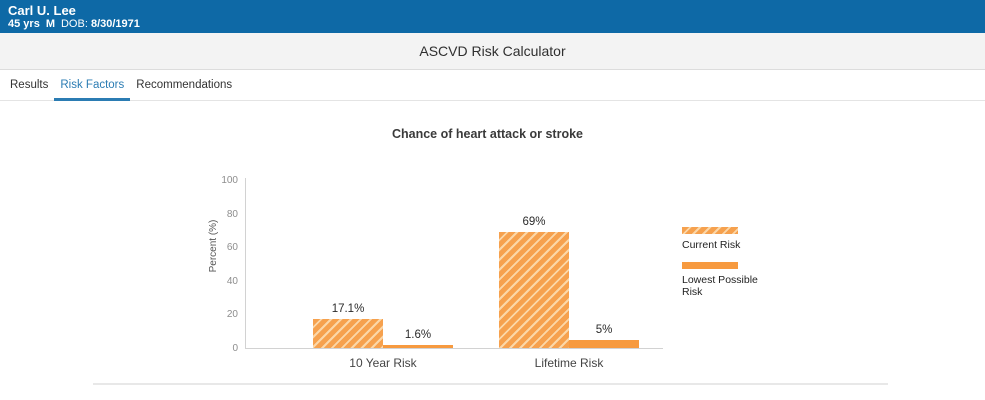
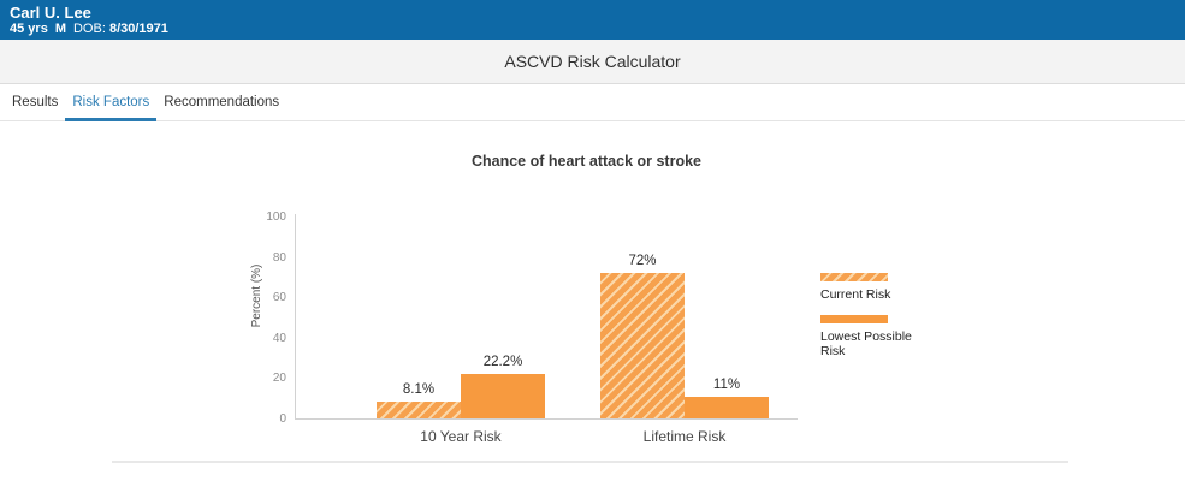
Current Risk/10 Year Risk: 17.1% -> 8.1%
Lowest Possible Risk/10 Year Risk: 1.6% -> 22.2%
Current Risk/Lifetime Risk: 69% -> 72%
Lowest Possible Risk/Lifetime Risk: 5% -> 11%
